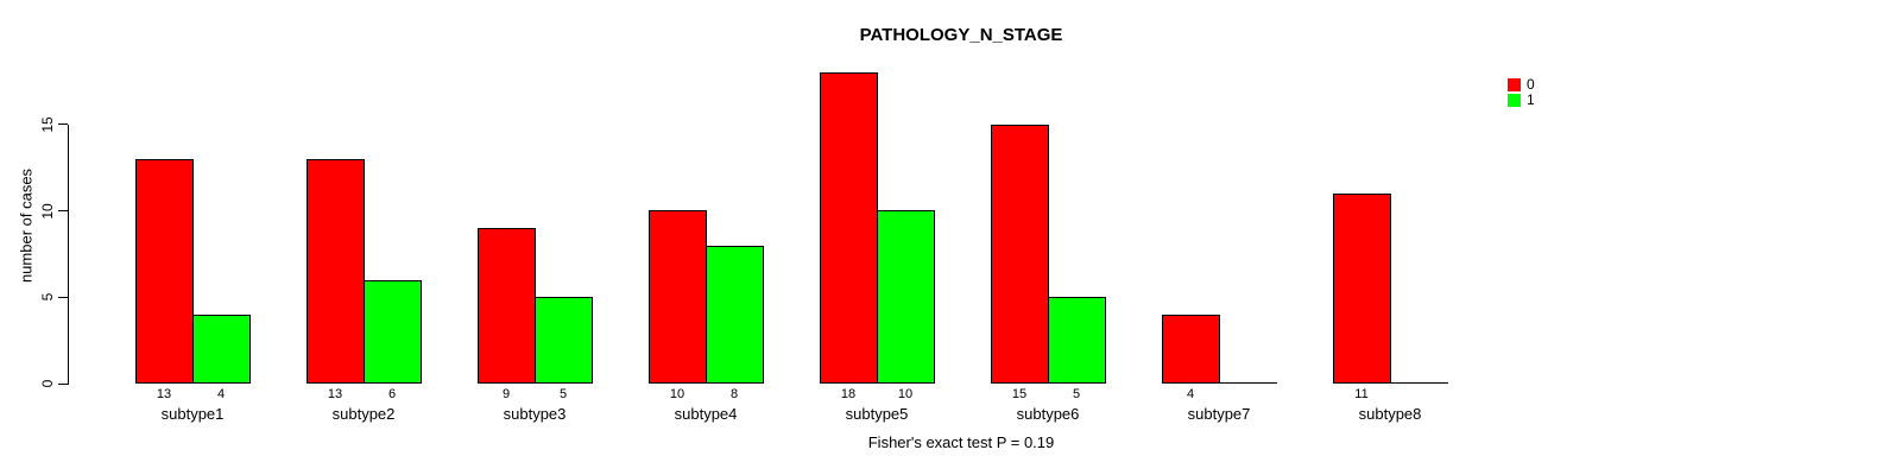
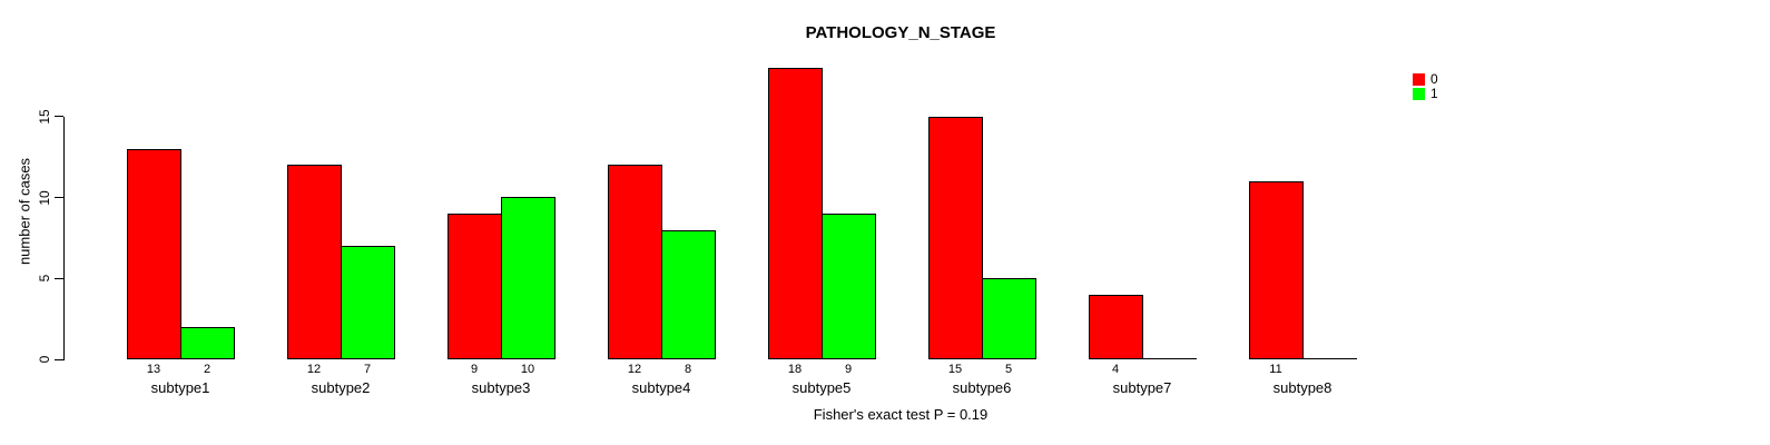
1/subtype1: 4 -> 2
0/subtype2: 13 -> 12
1/subtype2: 6 -> 7
1/subtype3: 5 -> 10
0/subtype4: 10 -> 12
1/subtype5: 10 -> 9
